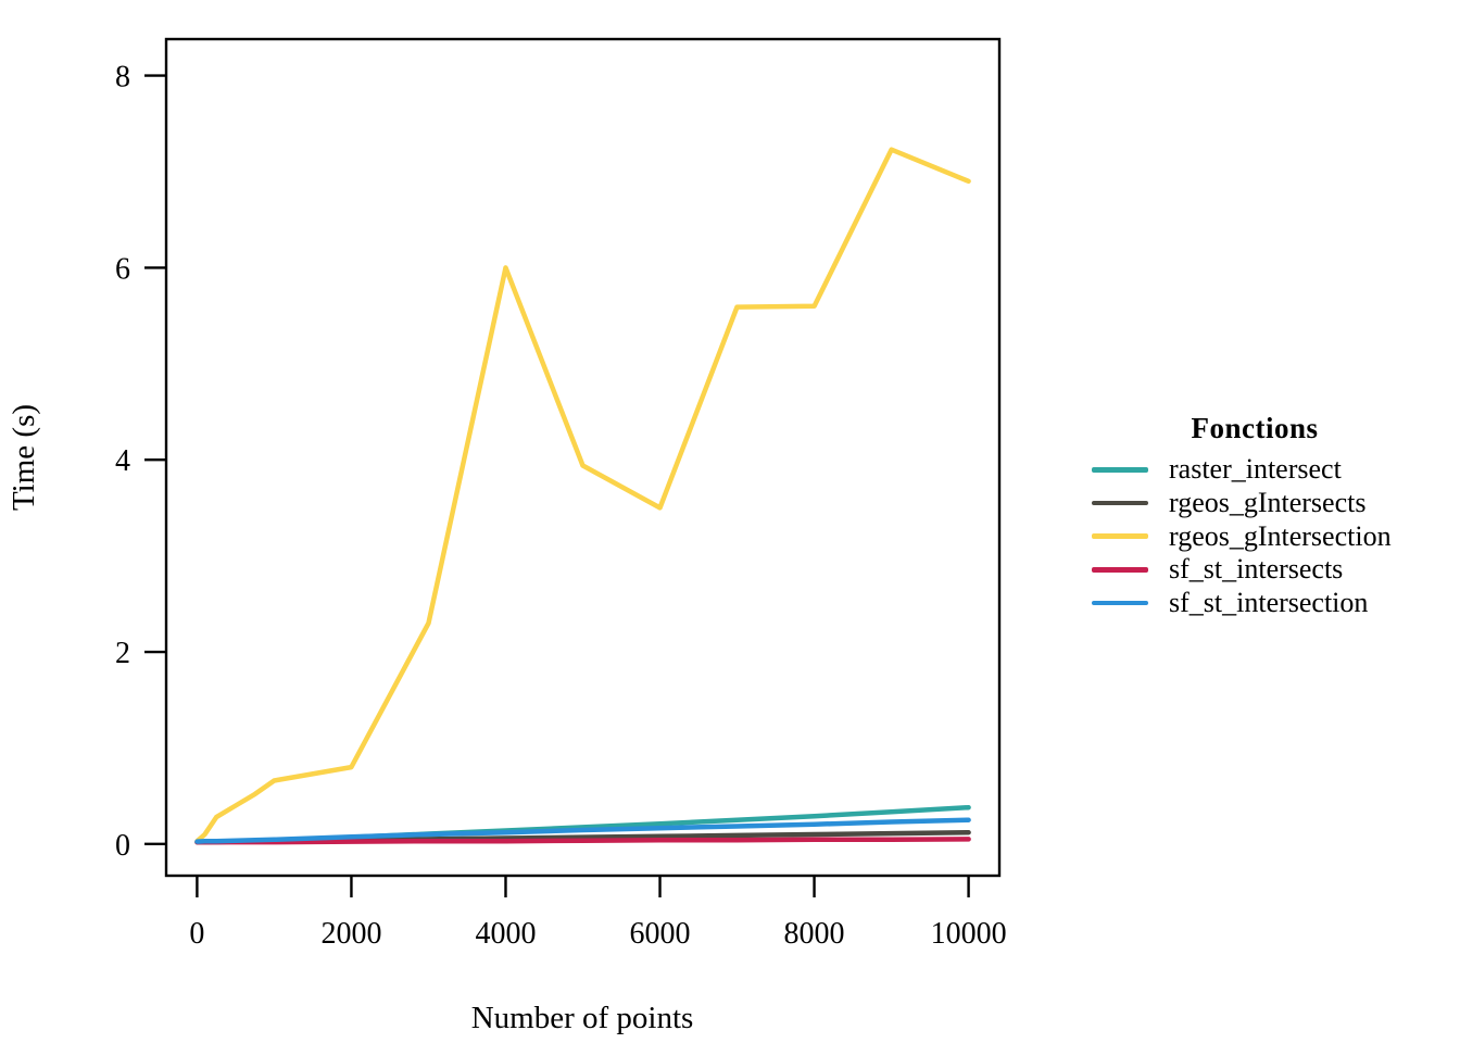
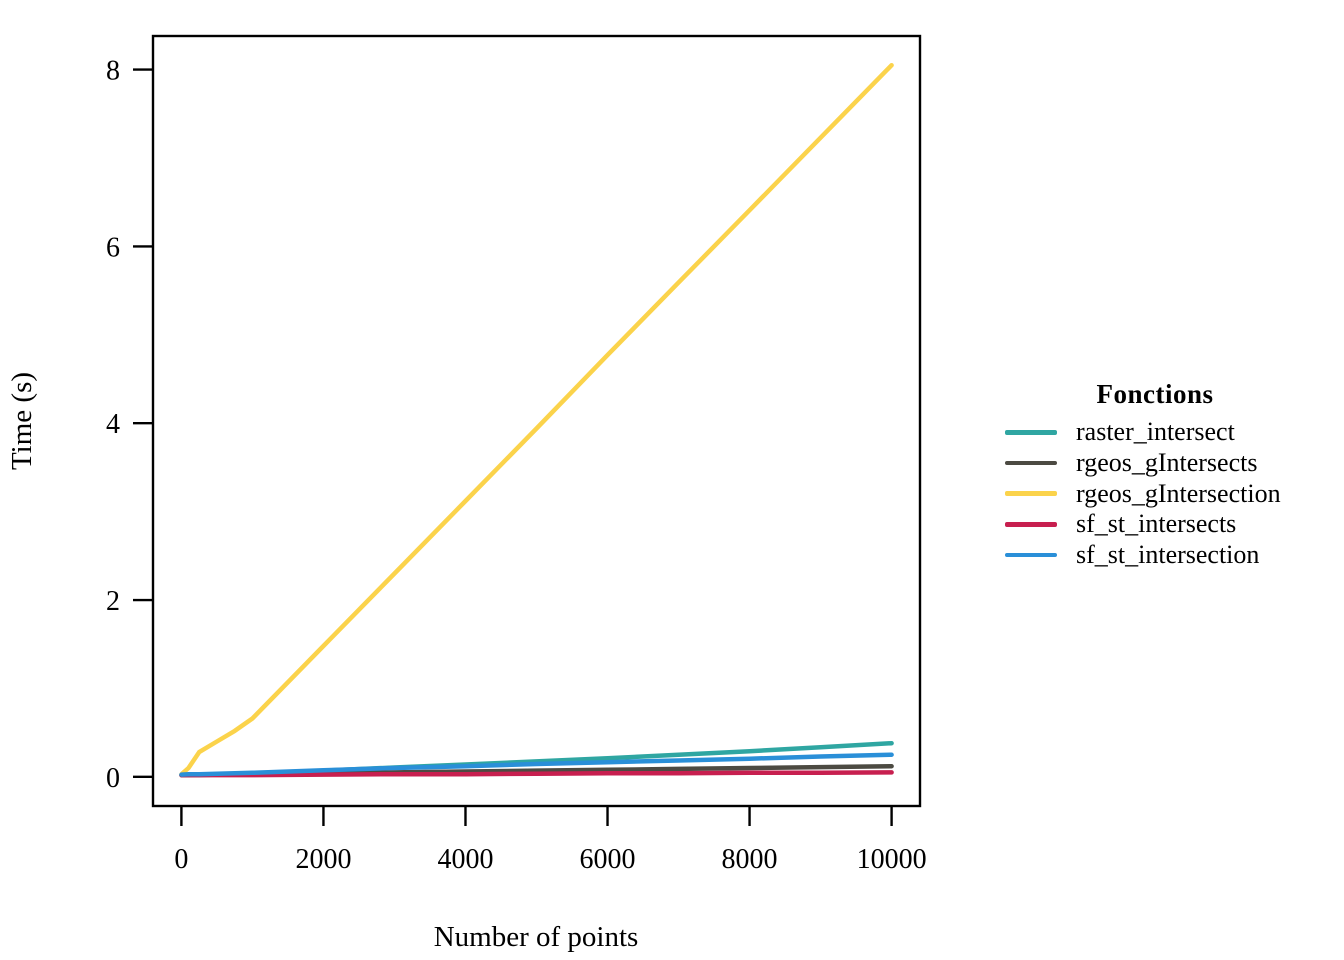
rgeos_gIntersection/2000: 0.8 -> 1.5
rgeos_gIntersection/4000: 6.0 -> 3.1
rgeos_gIntersection/6000: 3.5 -> 4.8
rgeos_gIntersection/8000: 5.6 -> 6.4
rgeos_gIntersection/10000: 6.9 -> 8.1
